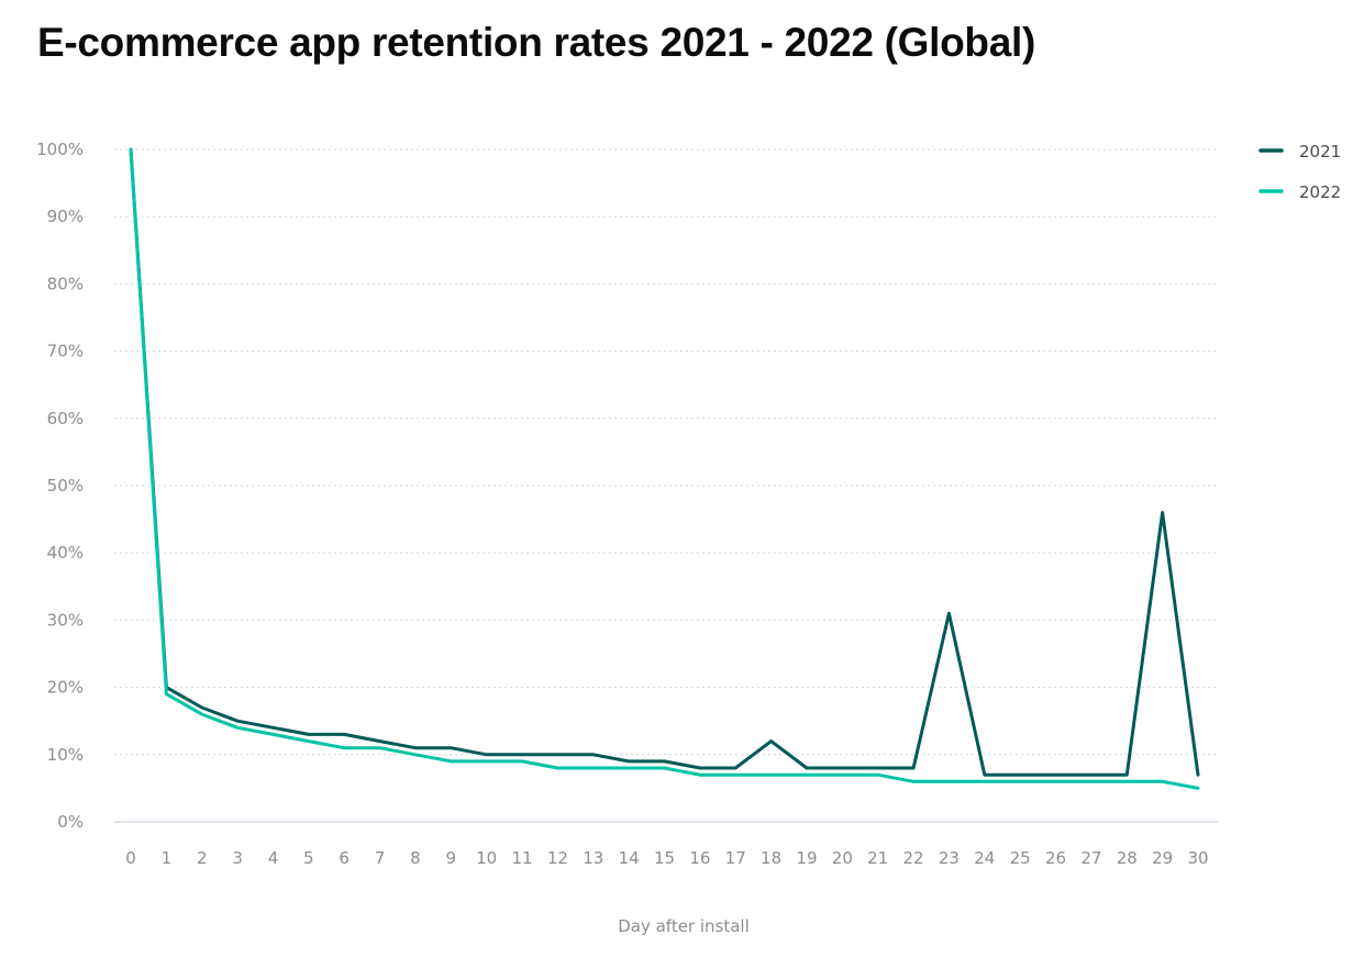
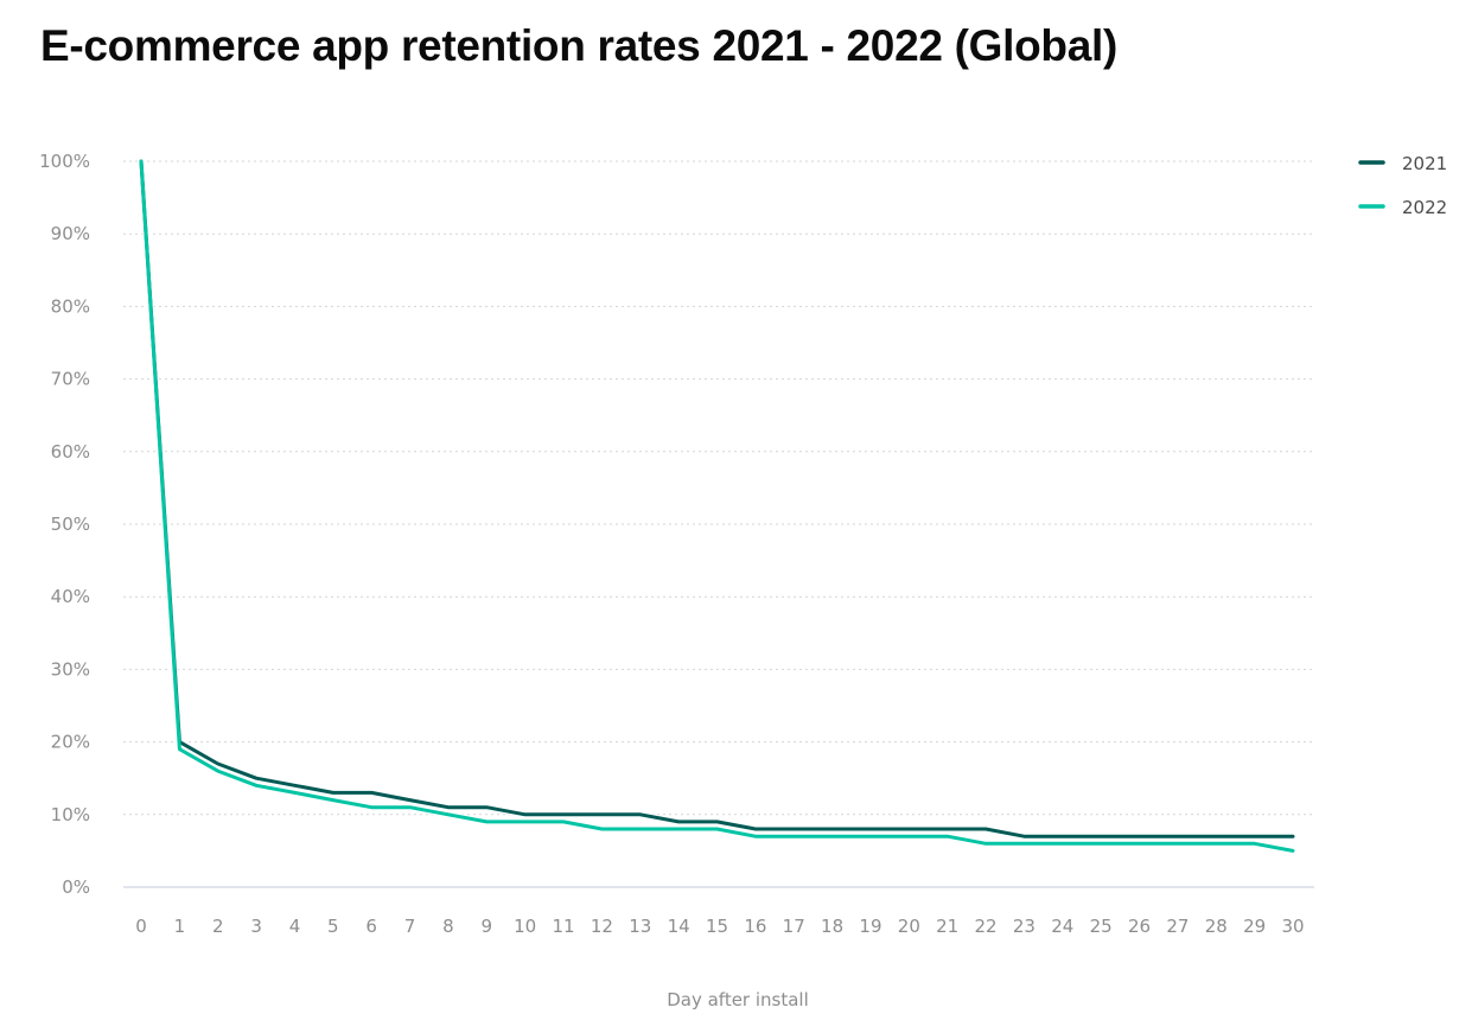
2021/18: 12% -> 8%
2021/23: 31% -> 7%
2021/29: 46% -> 7%
